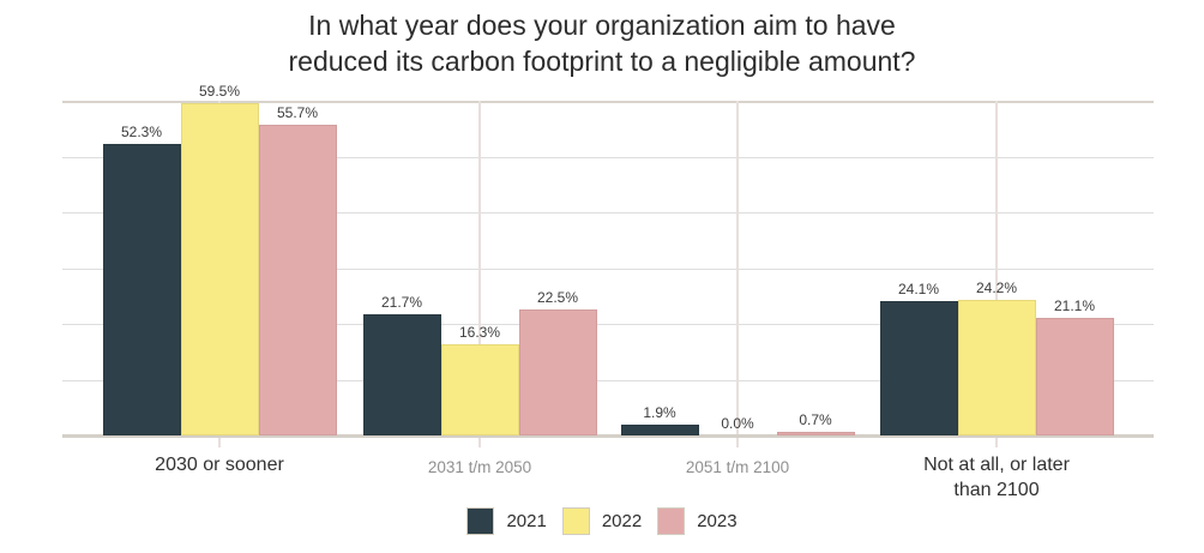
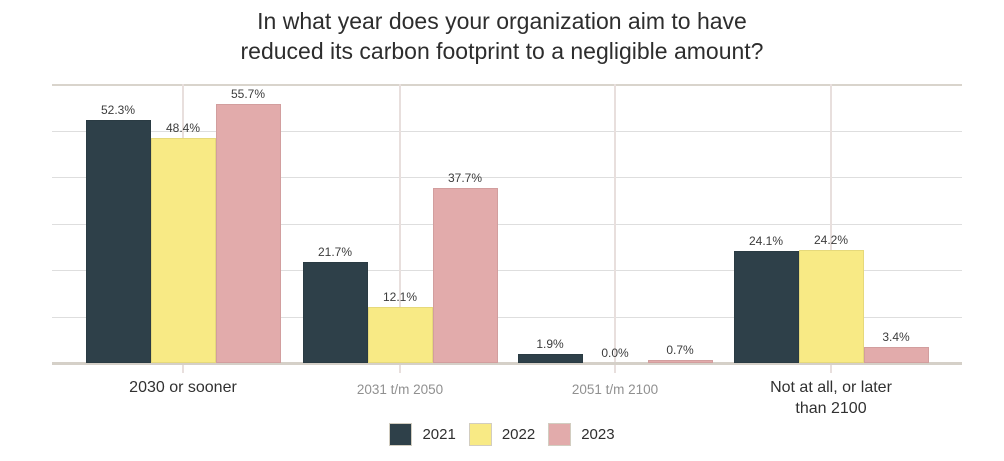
2022/2030 or sooner: 59.5% -> 48.4%
2022/2031 t/m 2050: 16.3% -> 12.1%
2023/2031 t/m 2050: 22.5% -> 37.7%
2023/Not at all, or later than 2100: 21.1% -> 3.4%
